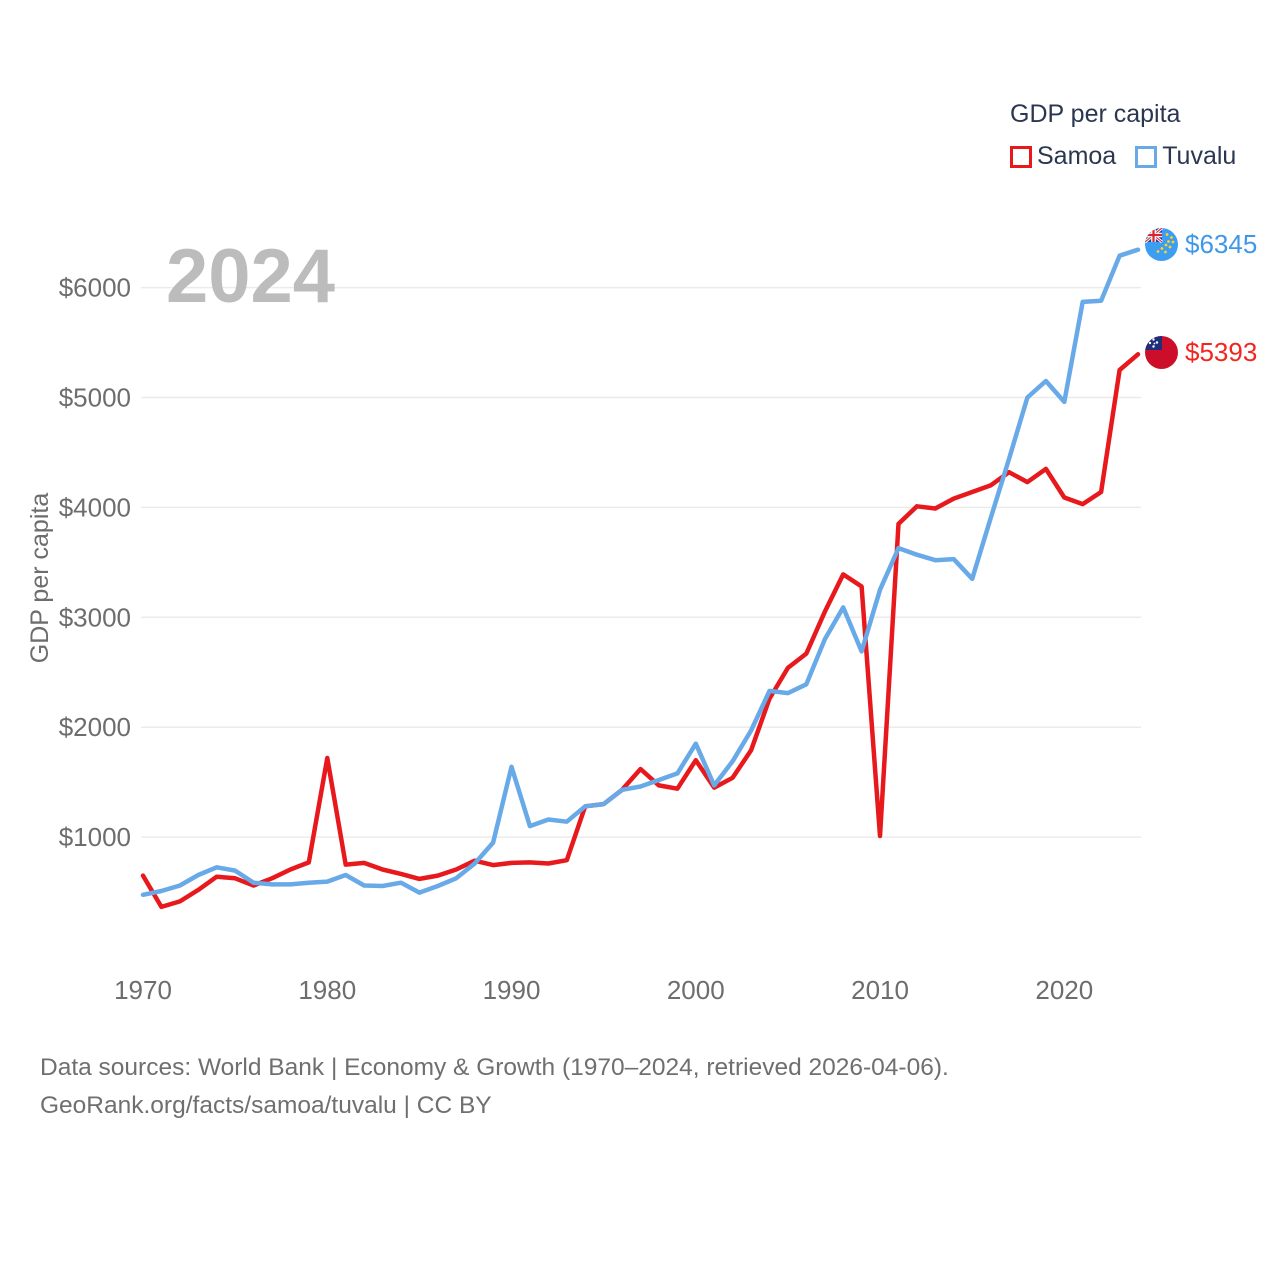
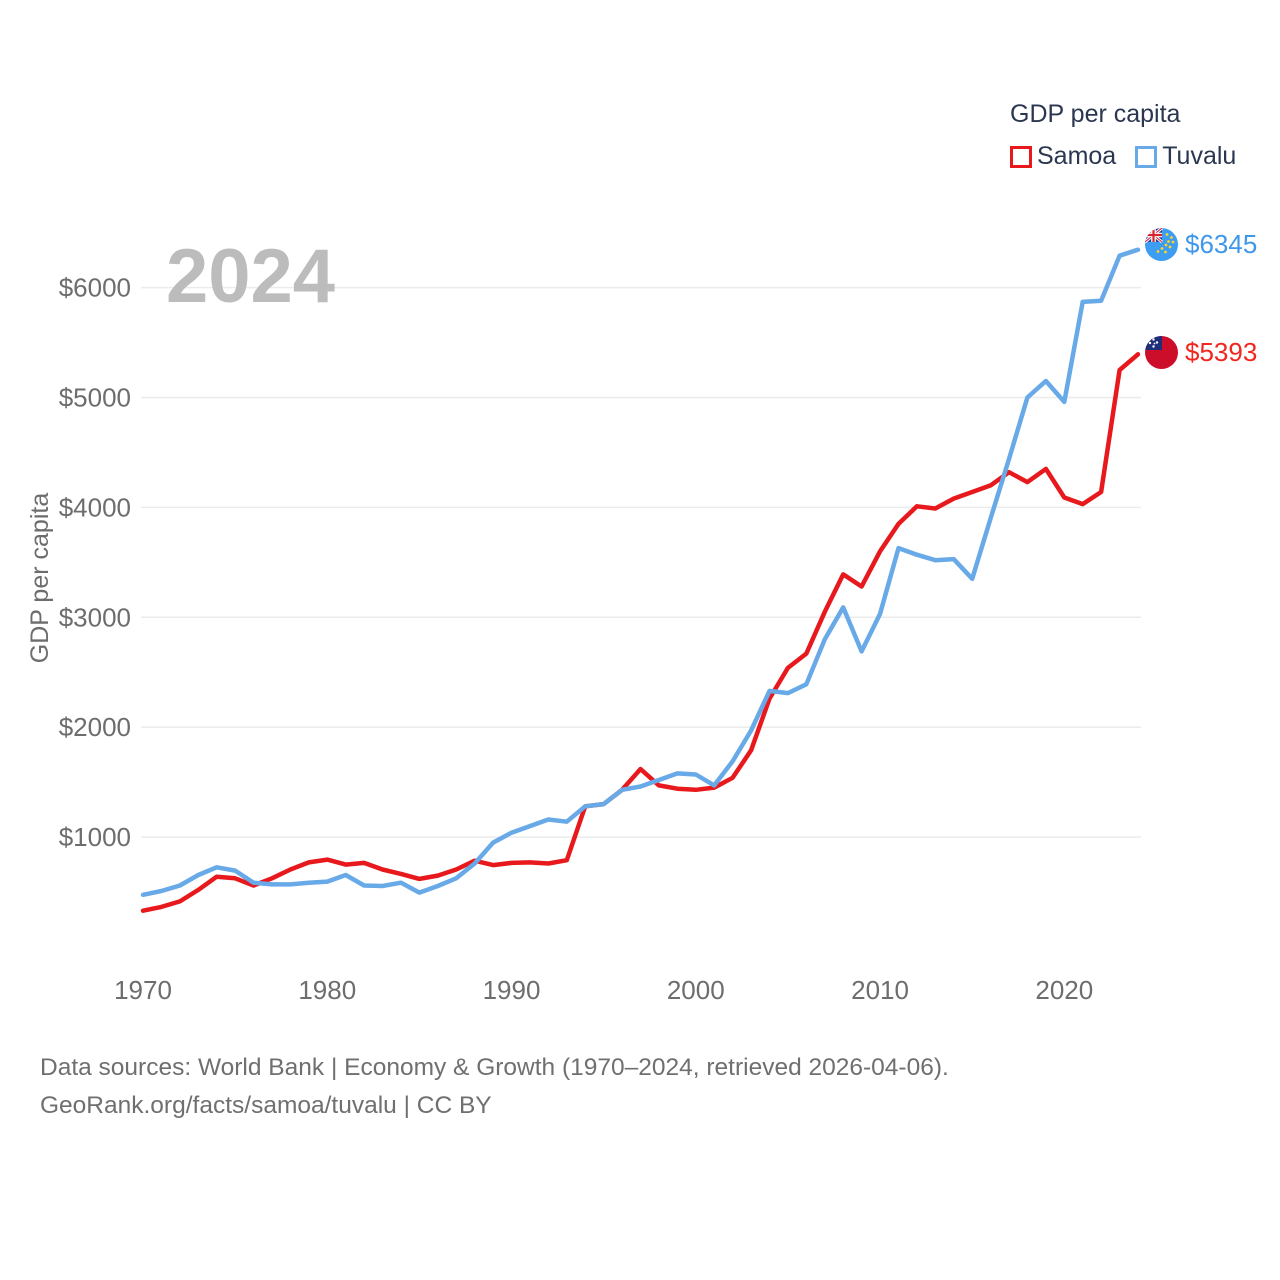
Samoa/1970: $650 -> $330
Samoa/1980: $1720 -> $800
Tuvalu/1990: $1640 -> $1040
Samoa/2000: $1700 -> $1430
Tuvalu/2000: $1850 -> $1570
Samoa/2010: $1010 -> $3600
Tuvalu/2010: $3250 -> $3030
